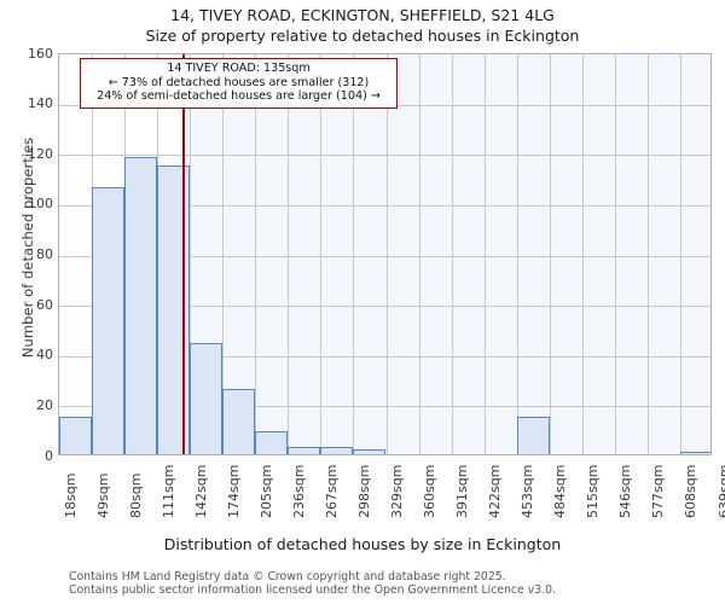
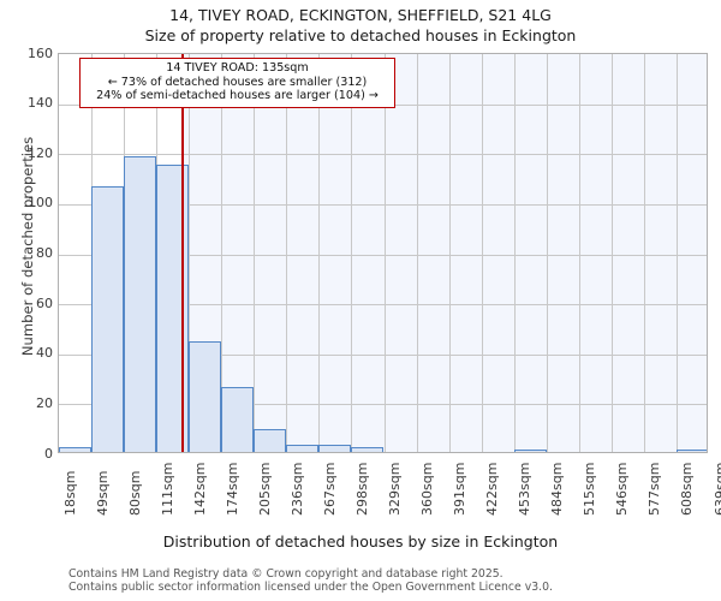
18sqm: 15 -> 2
453sqm: 15 -> 1
